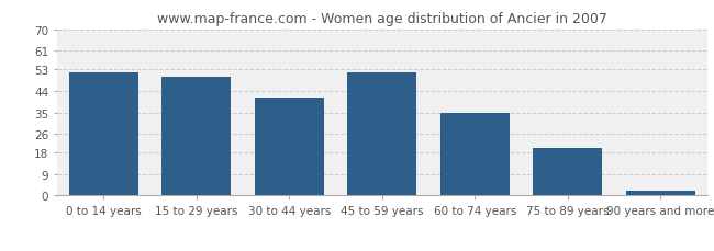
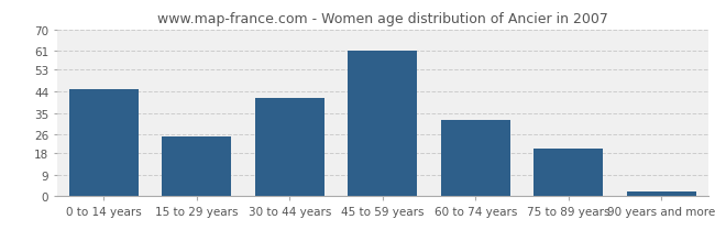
0 to 14 years: 52 -> 45
15 to 29 years: 50 -> 25
45 to 59 years: 52 -> 61
60 to 74 years: 35 -> 32
